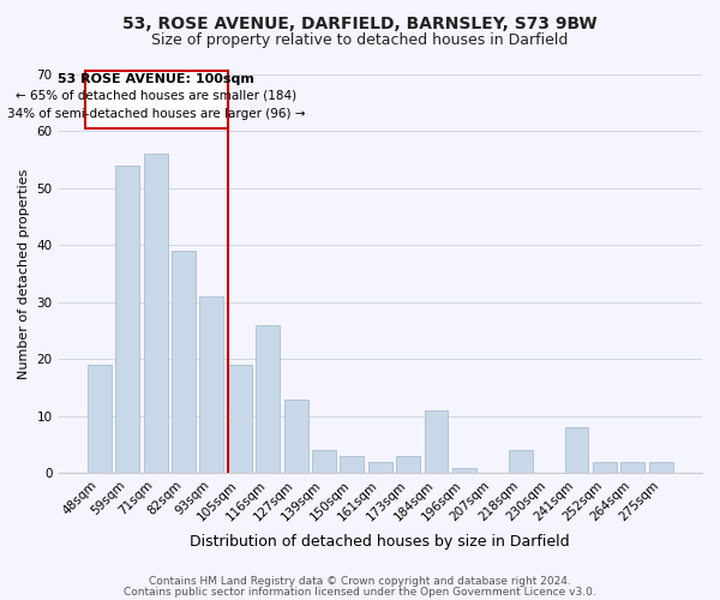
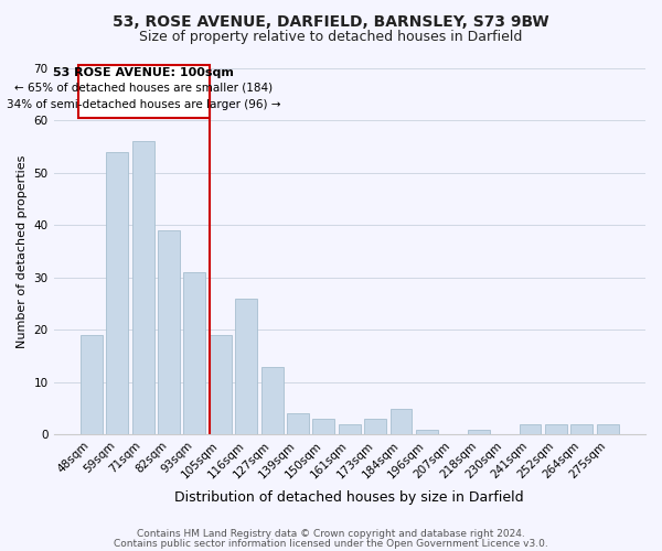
184sqm: 11 -> 5
218sqm: 4 -> 1
241sqm: 8 -> 2
